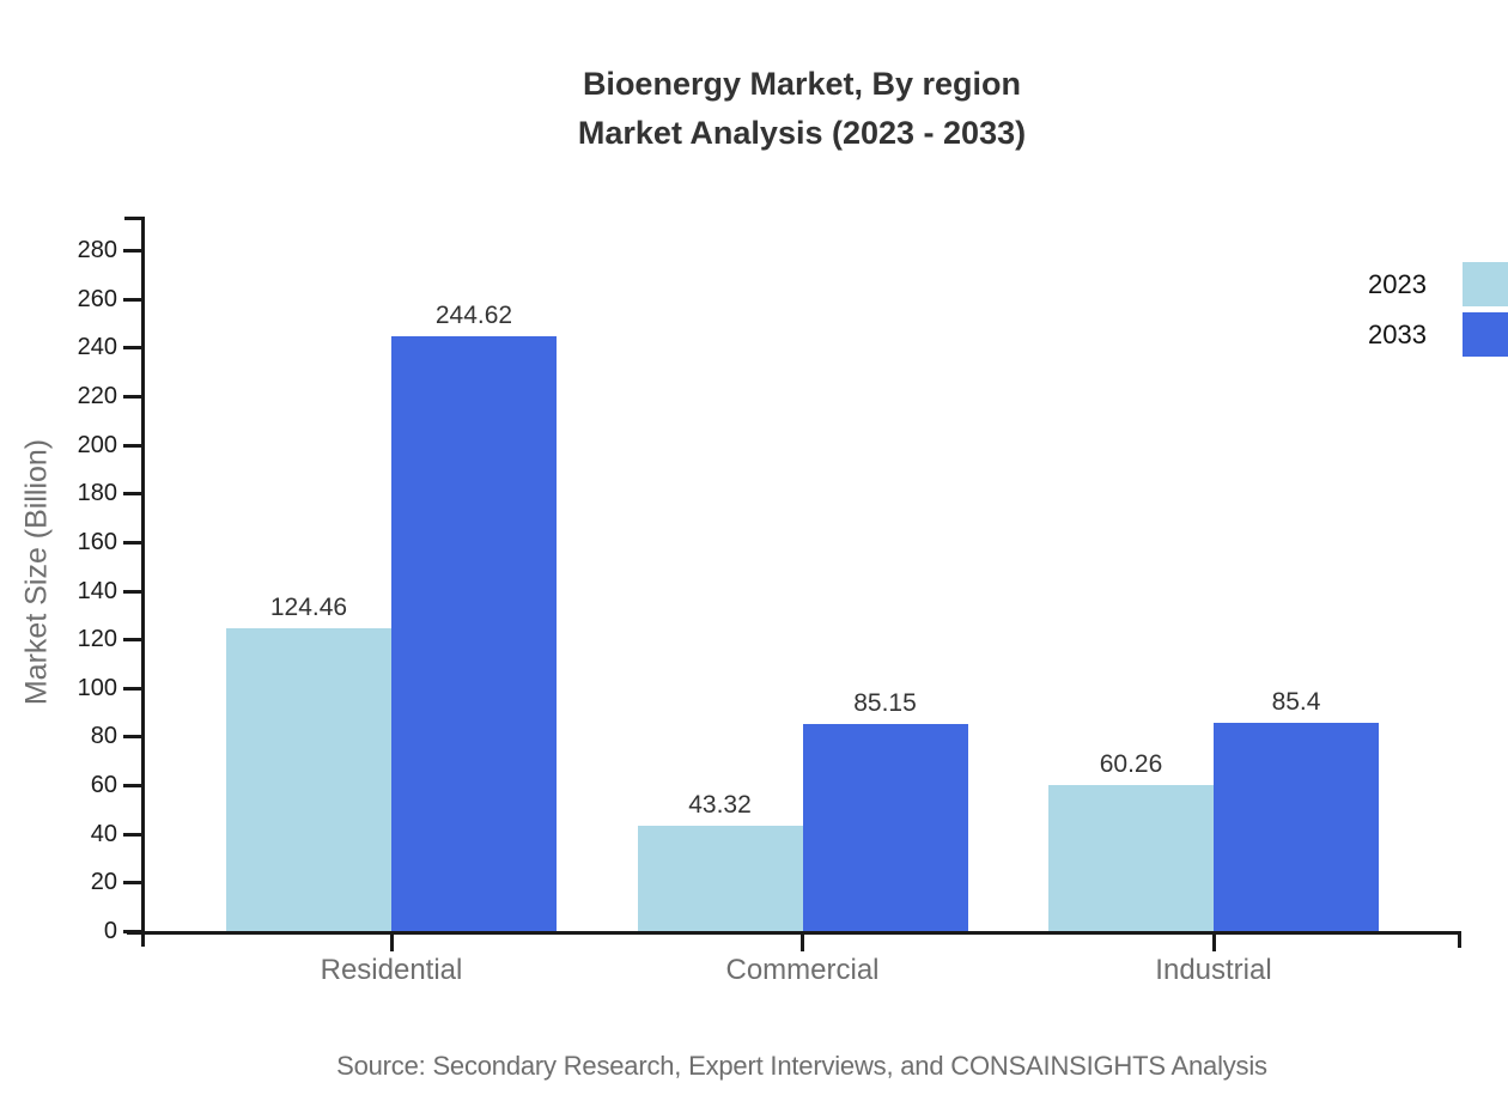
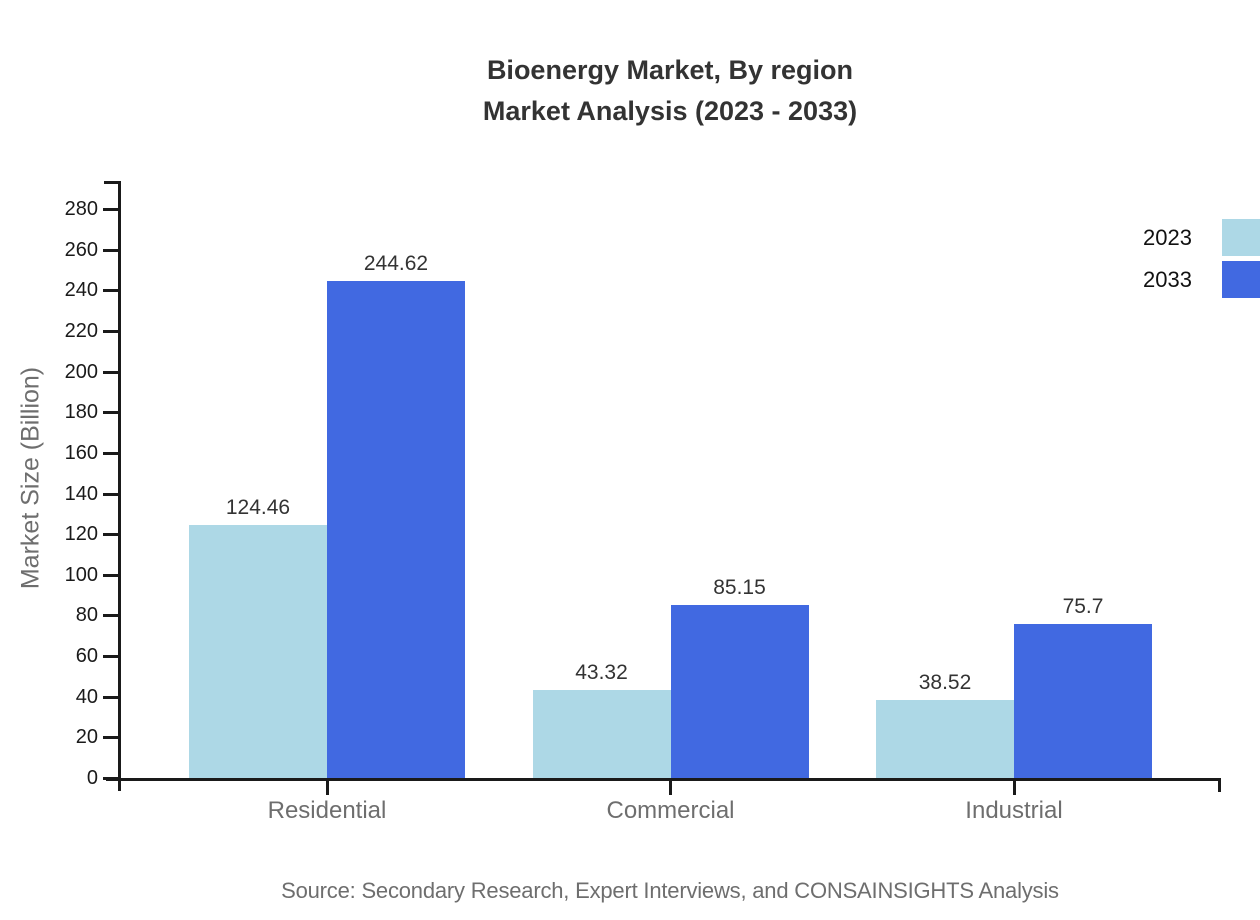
2023/Industrial: 60.26 -> 38.52
2033/Industrial: 85.4 -> 75.7
